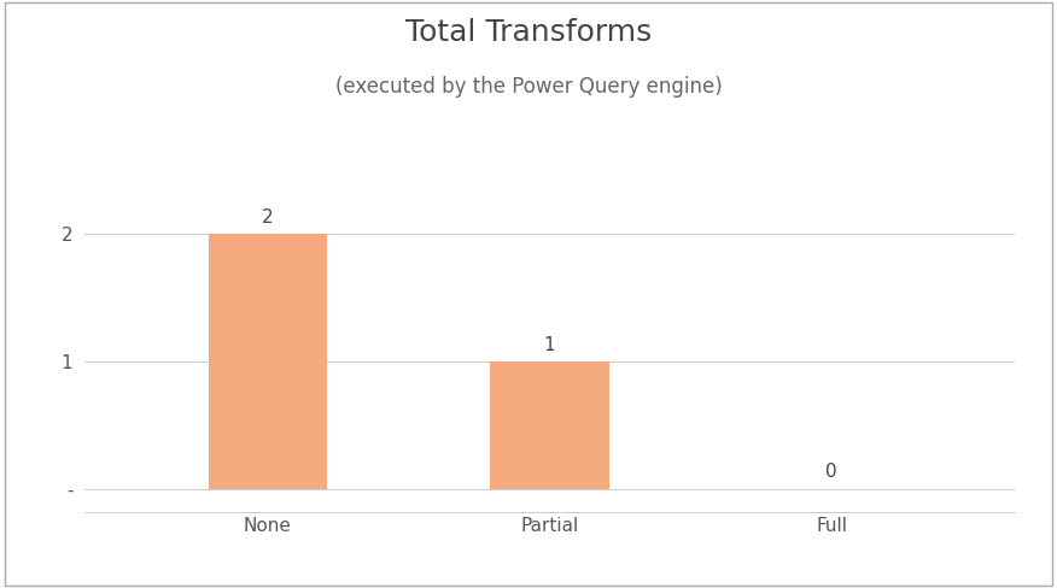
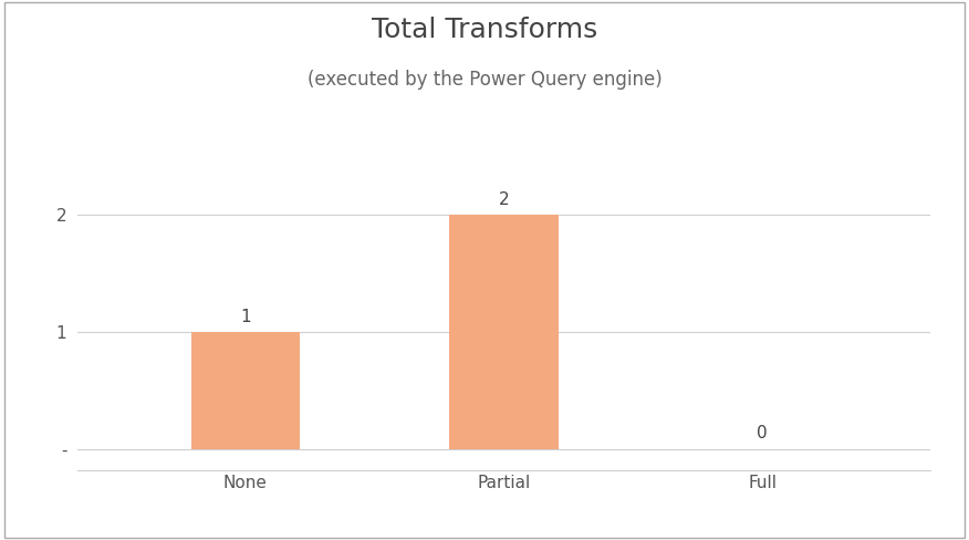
None: 2 -> 1
Partial: 1 -> 2
